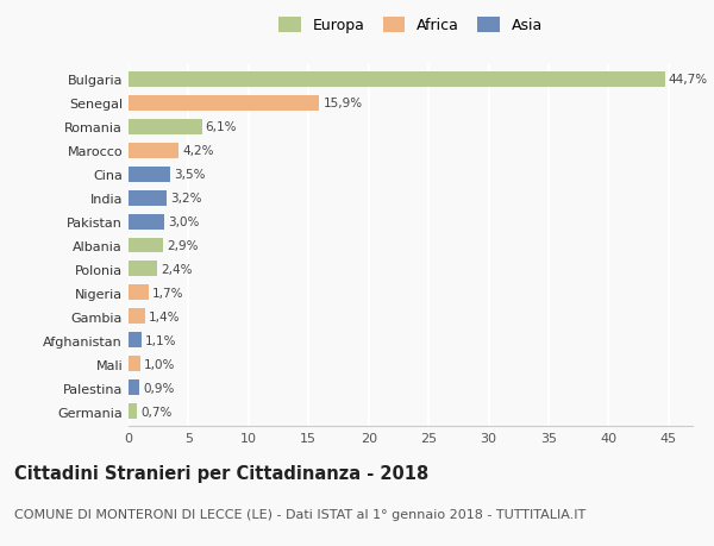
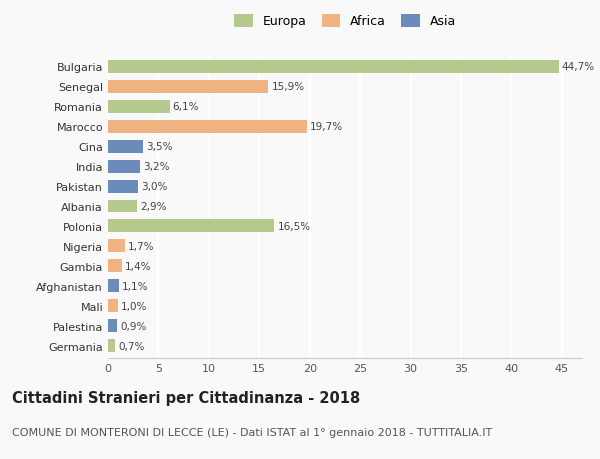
Marocco: 4,2% -> 19,7%
Polonia: 2,4% -> 16,5%
